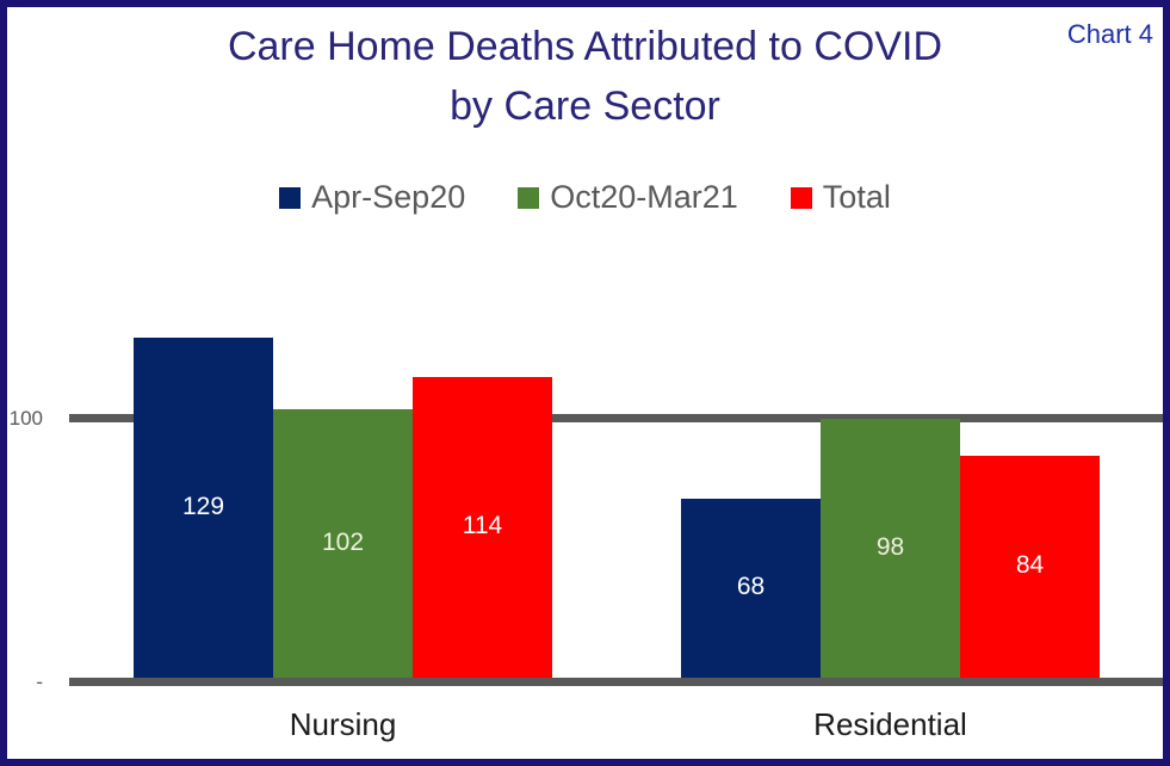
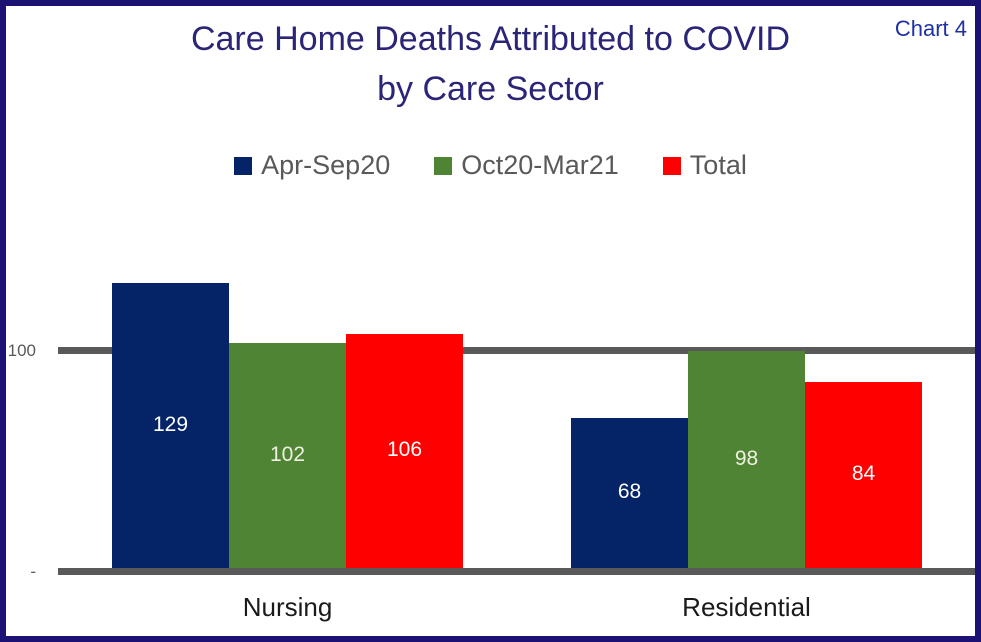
Total/Nursing: 114 -> 106
